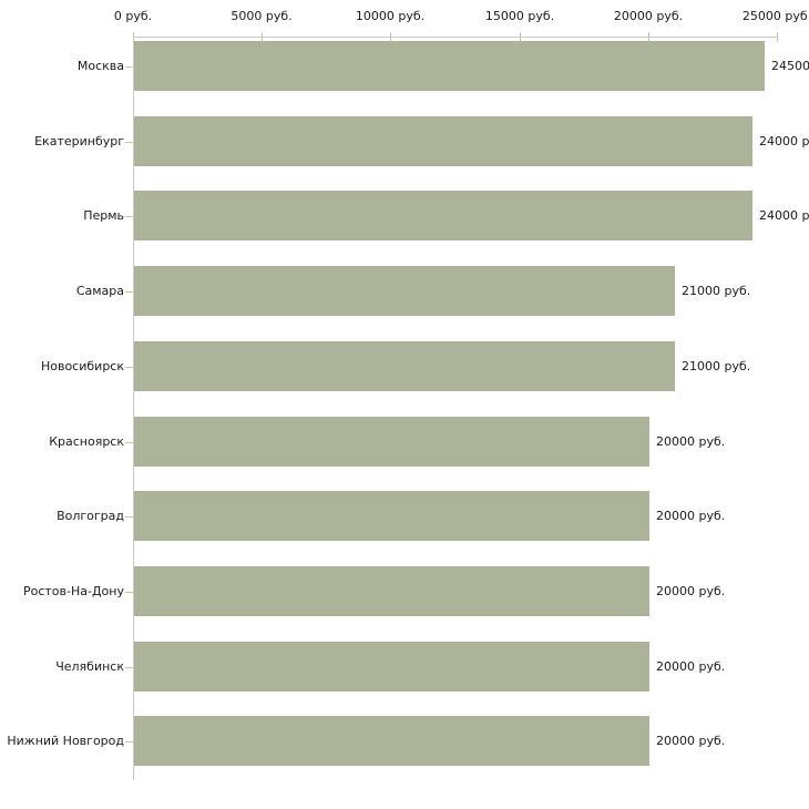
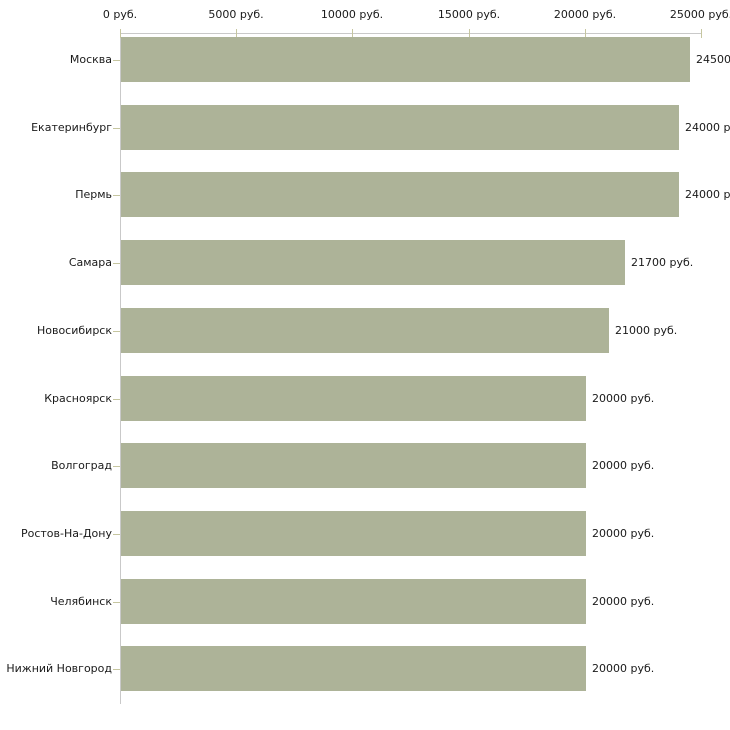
Самара: 21000 -> 21700
